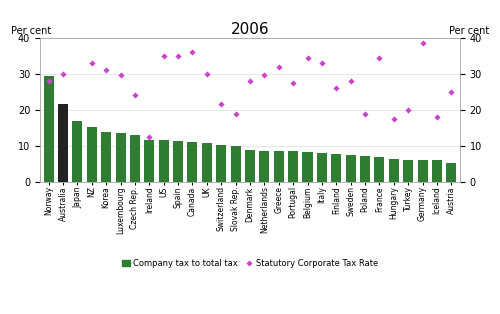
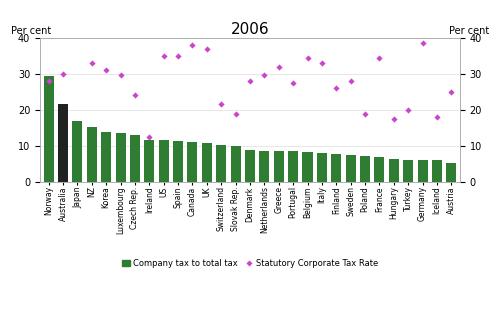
Statutory Corporate Tax Rate/Canada: 36.1 -> 38.0
Statutory Corporate Tax Rate/UK: 30.0 -> 37.0
